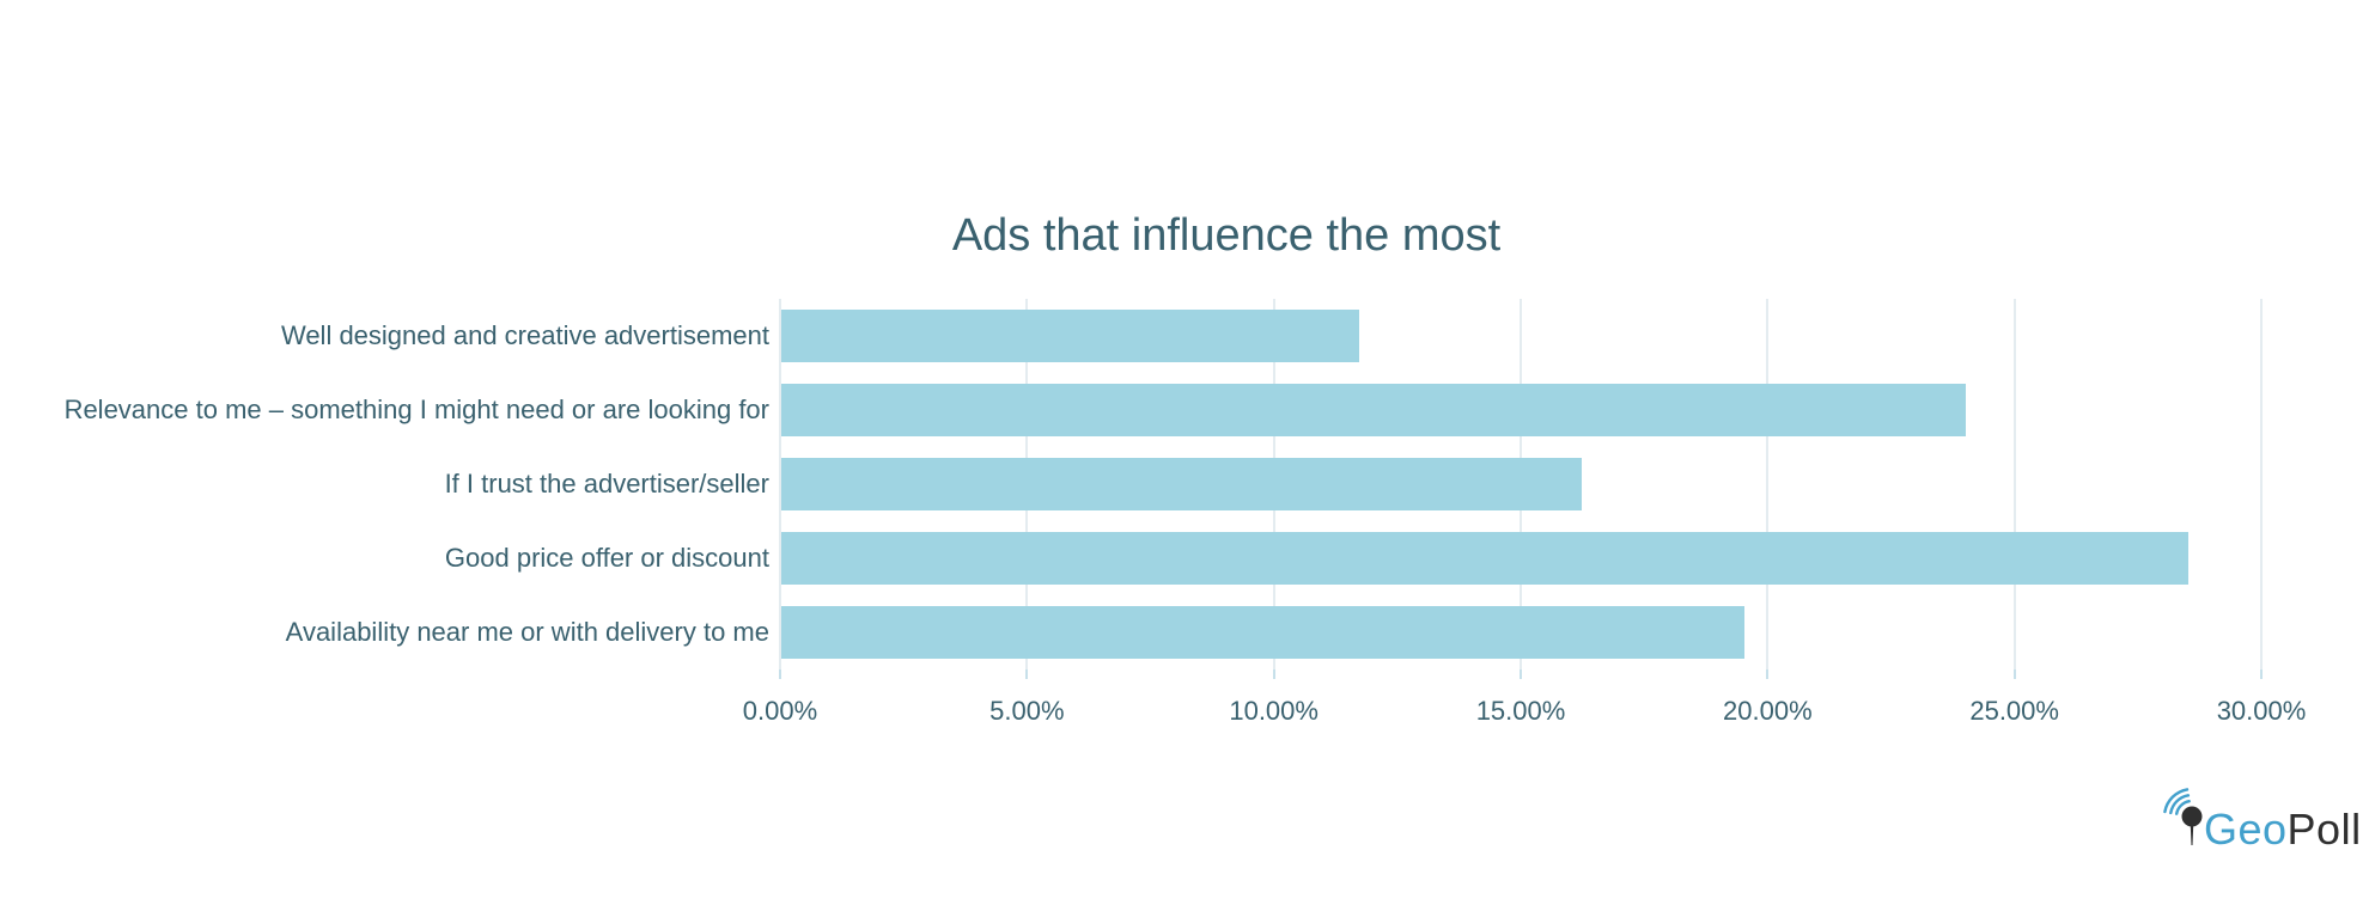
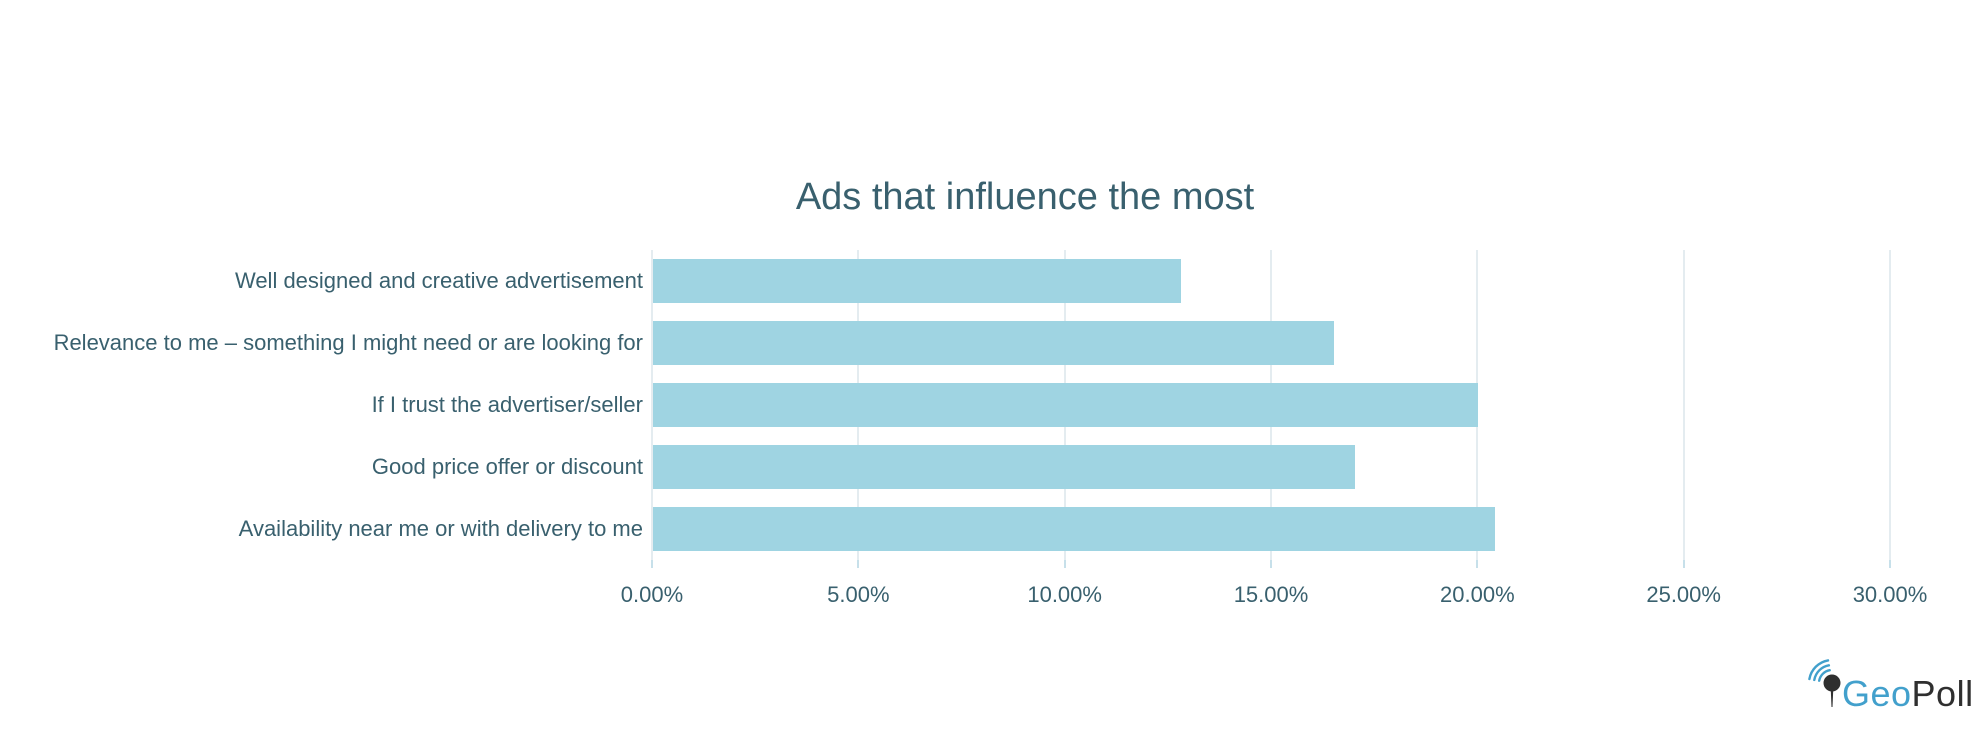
Well designed and creative advertisement: 11.7% -> 12.8%
Relevance to me – something I might need or are looking for: 24.0% -> 16.5%
If I trust the advertiser/seller: 16.2% -> 20.0%
Good price offer or discount: 28.5% -> 17.0%
Availability near me or with delivery to me: 19.5% -> 20.4%
